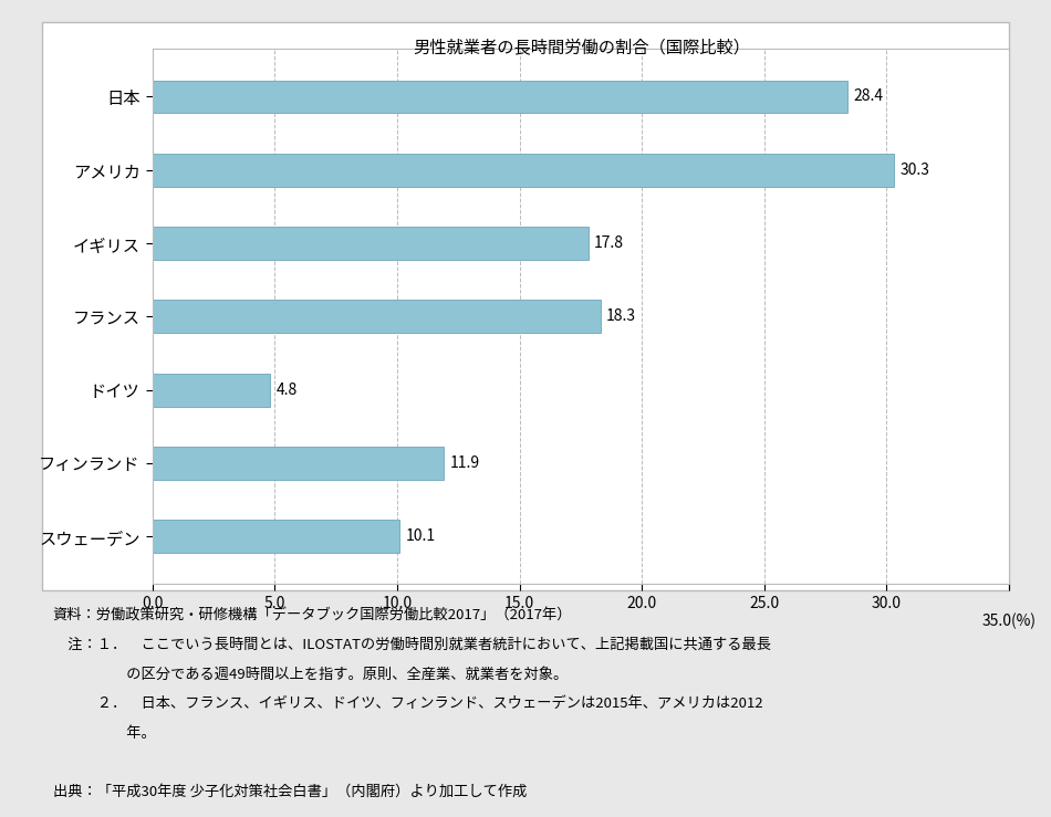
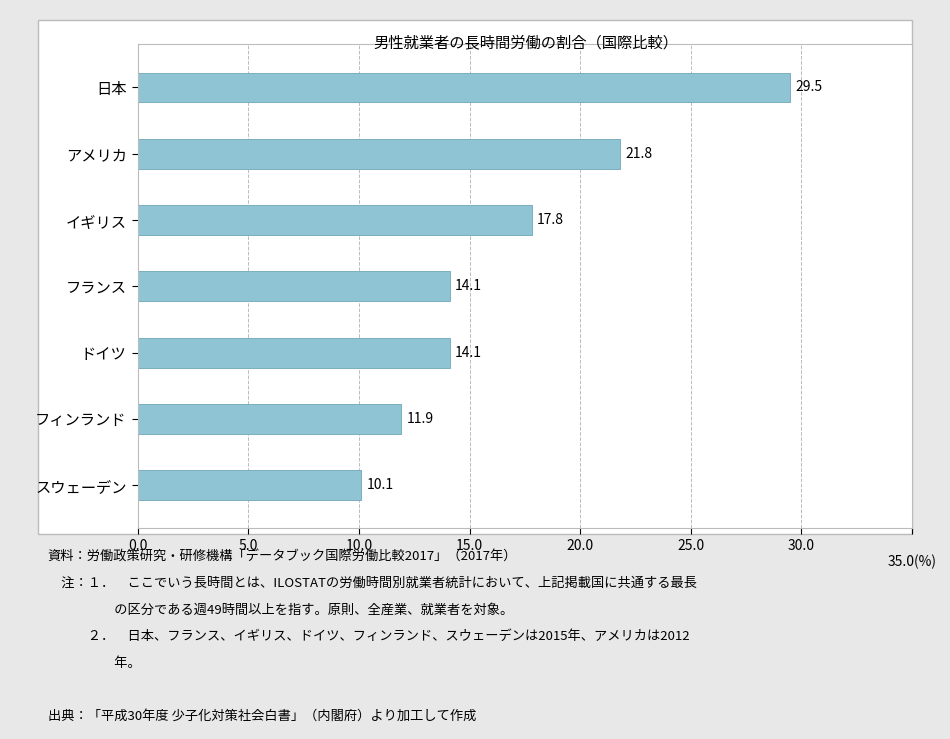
日本: 28.4 -> 29.5
アメリカ: 30.3 -> 21.8
フランス: 18.3 -> 14.1
ドイツ: 4.8 -> 14.1
